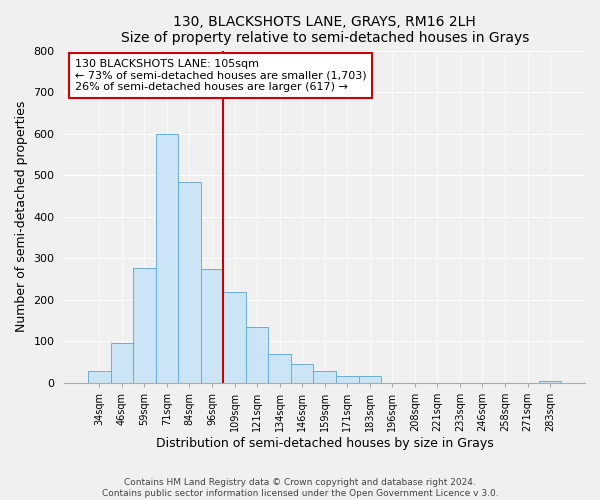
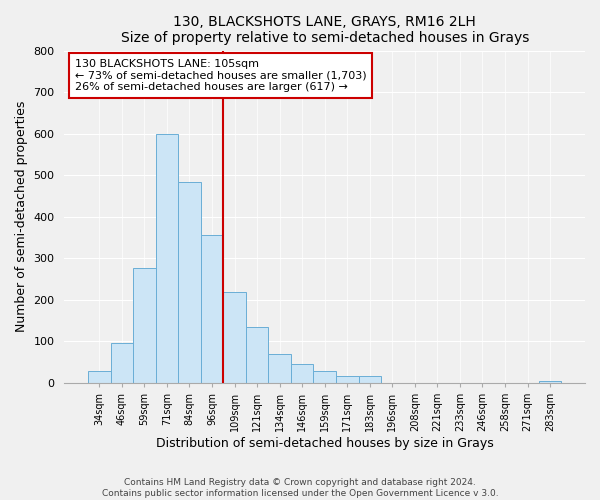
96sqm: 275 -> 355
